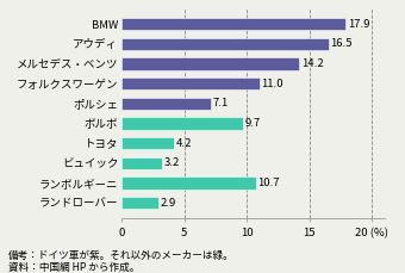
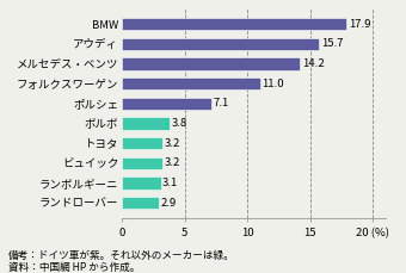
アウディ: 16.5 -> 15.7
ボルボ: 9.7 -> 3.8
トヨタ: 4.2 -> 3.2
ランボルギーニ: 10.7 -> 3.1
